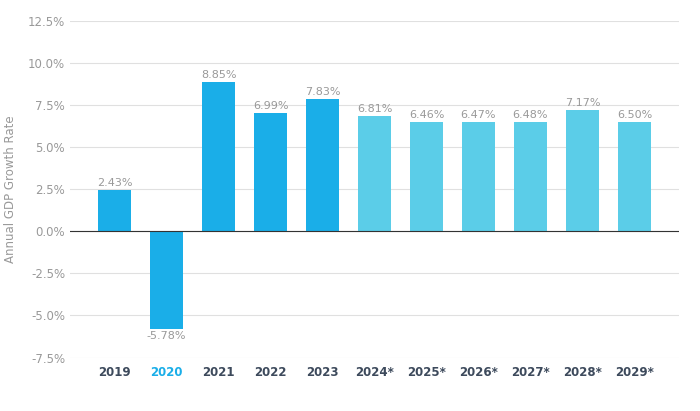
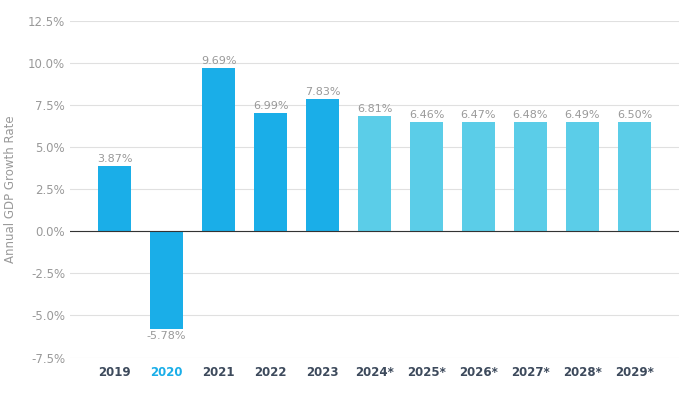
2019: 2.43% -> 3.87%
2021: 8.85% -> 9.69%
2028*: 7.17% -> 6.49%
